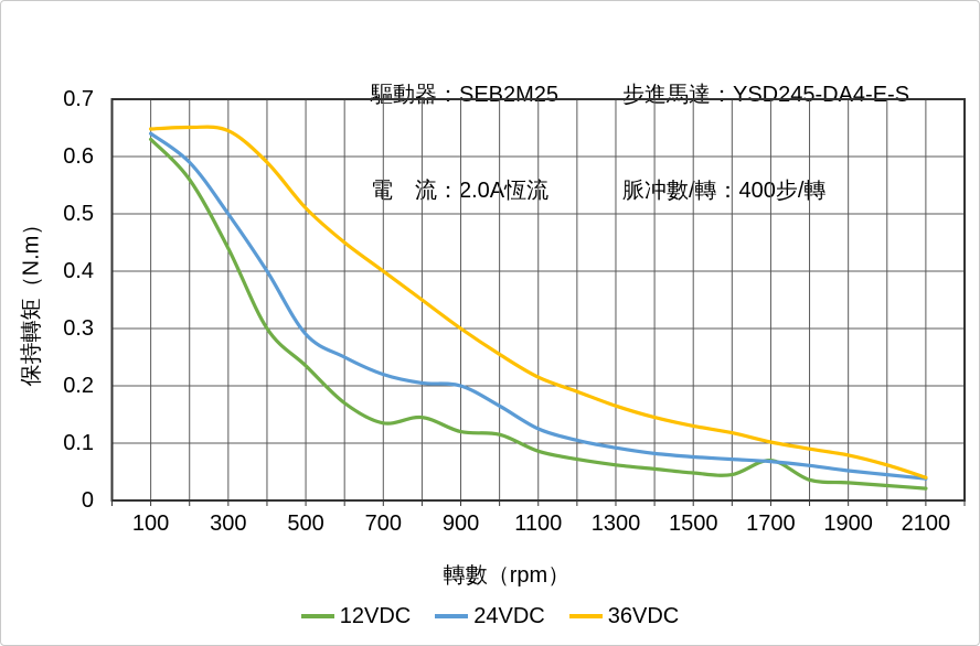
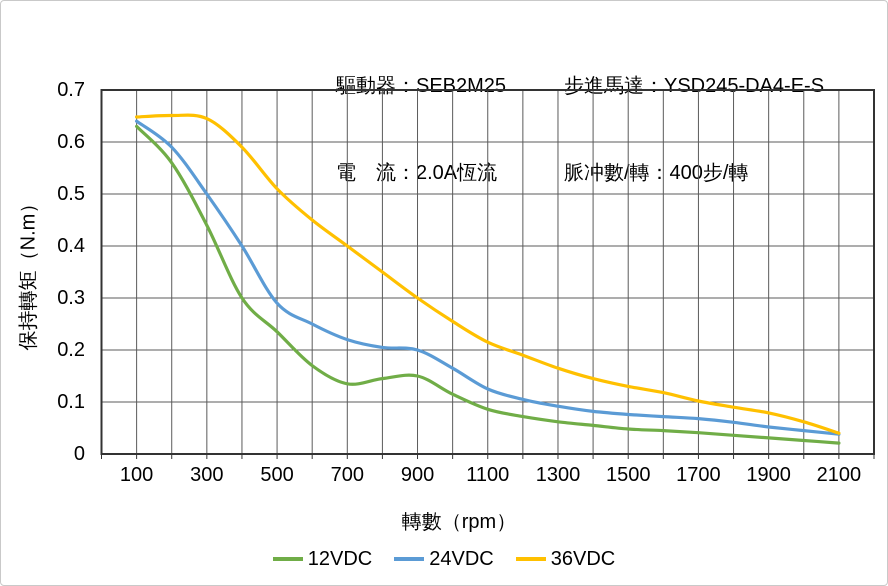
12VDC/900: 0.12 -> 0.15
12VDC/1700: 0.07 -> 0.04
